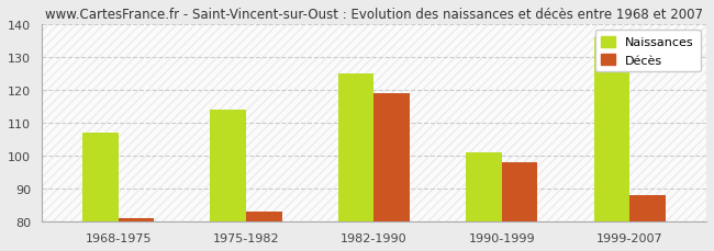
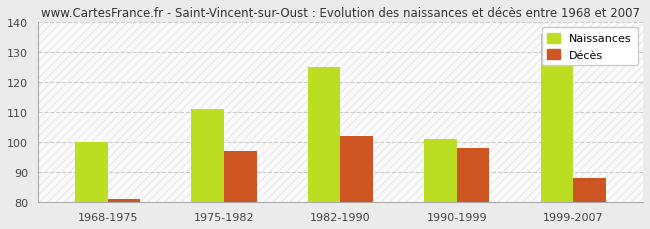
Naissances/1968-1975: 107 -> 100
Naissances/1975-1982: 114 -> 111
Décès/1975-1982: 83 -> 97
Décès/1982-1990: 119 -> 102
